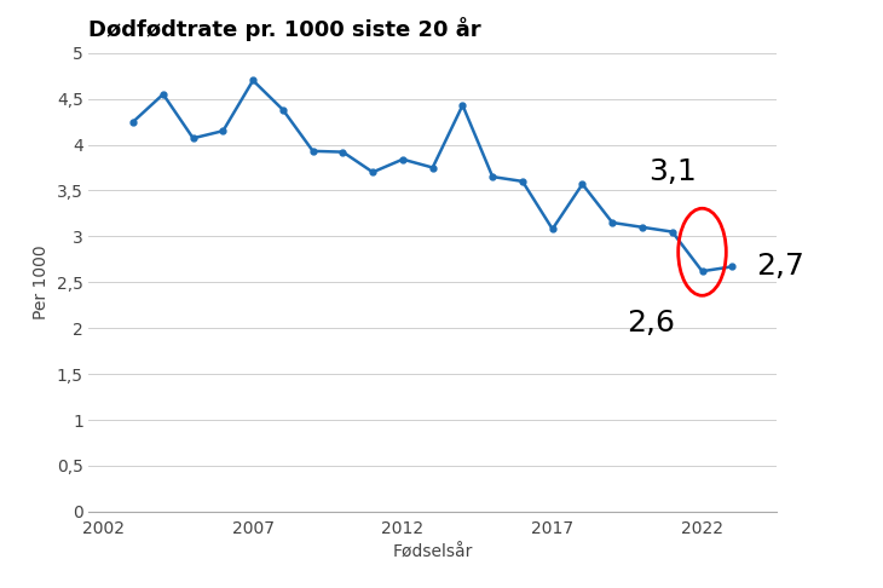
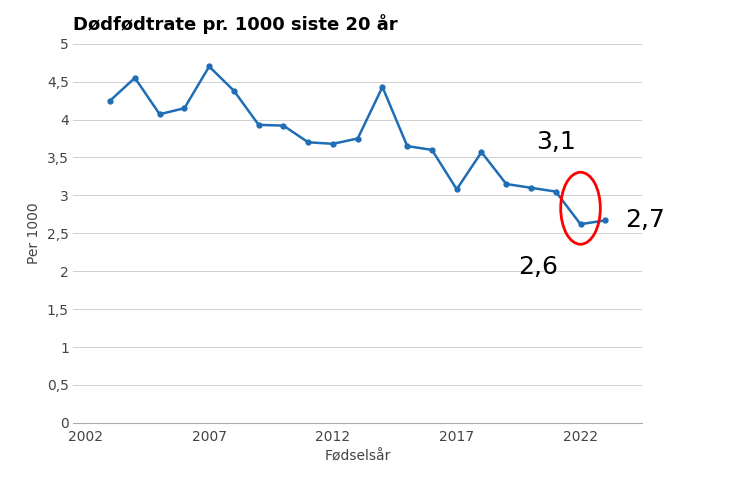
2012: 3,84 -> 3,68
